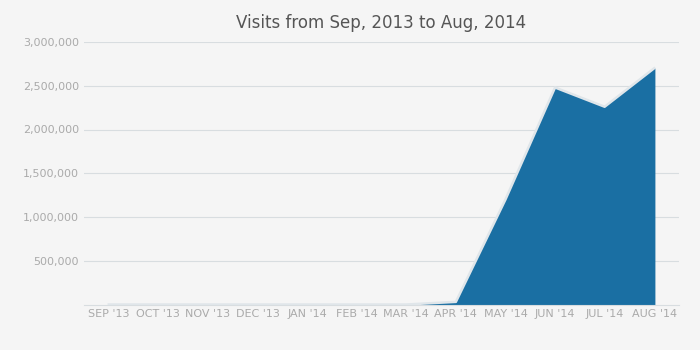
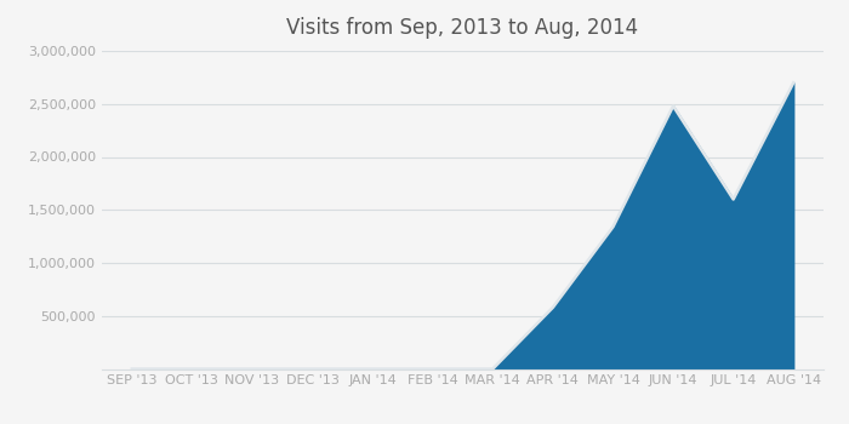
APR '14: 30,000 -> 580,000
MAY '14: 1,200,000 -> 1,340,000
JUL '14: 2,260,000 -> 1,600,000
